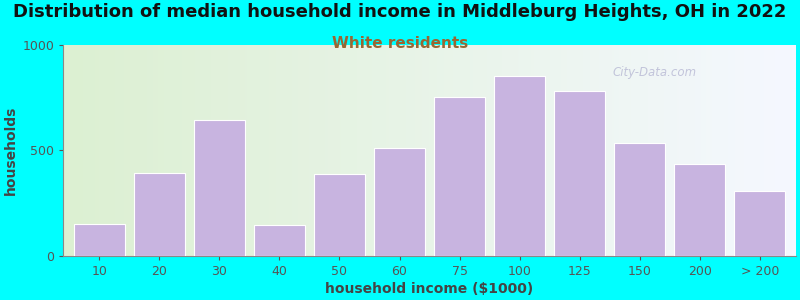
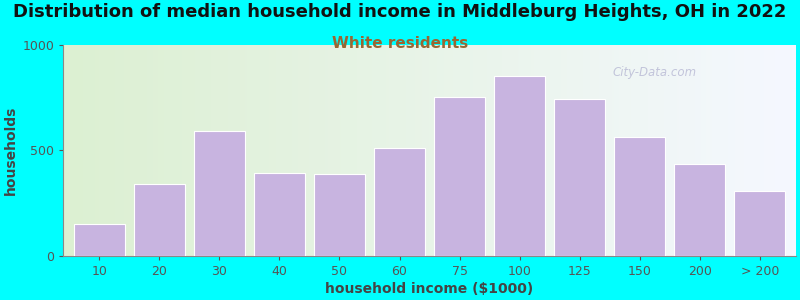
20: 395 -> 340
30: 645 -> 590
40: 145 -> 395
125: 780 -> 745
150: 535 -> 565
